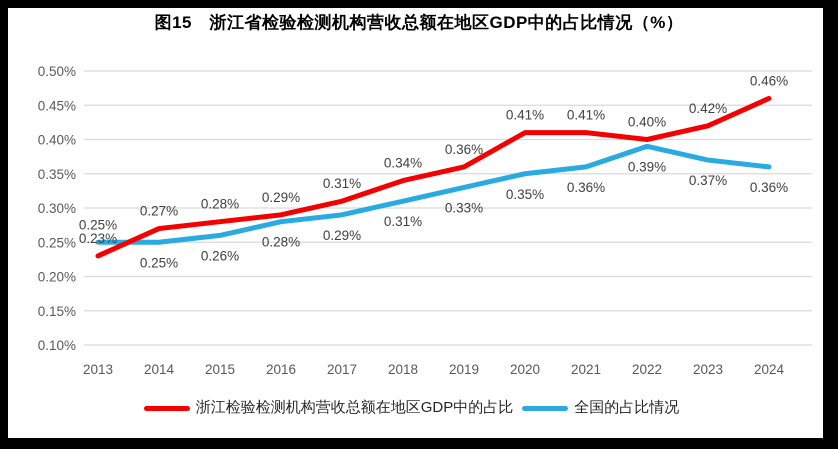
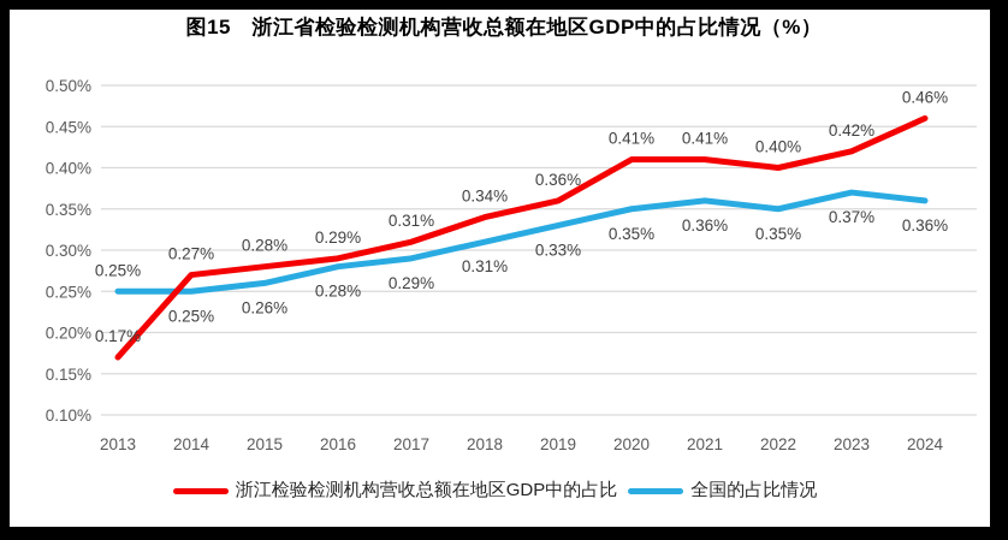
浙江检验检测机构营收总额在地区GDP中的占比/2013: 0.23% -> 0.17%
全国的占比情况/2022: 0.39% -> 0.35%
